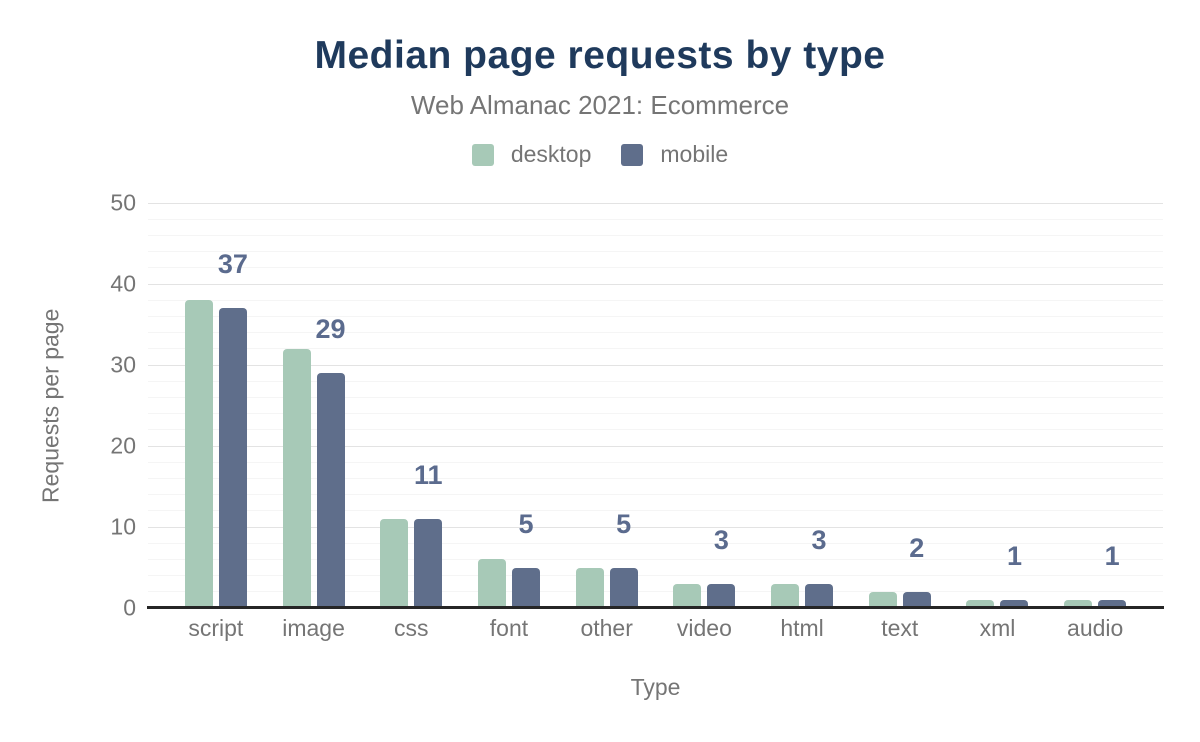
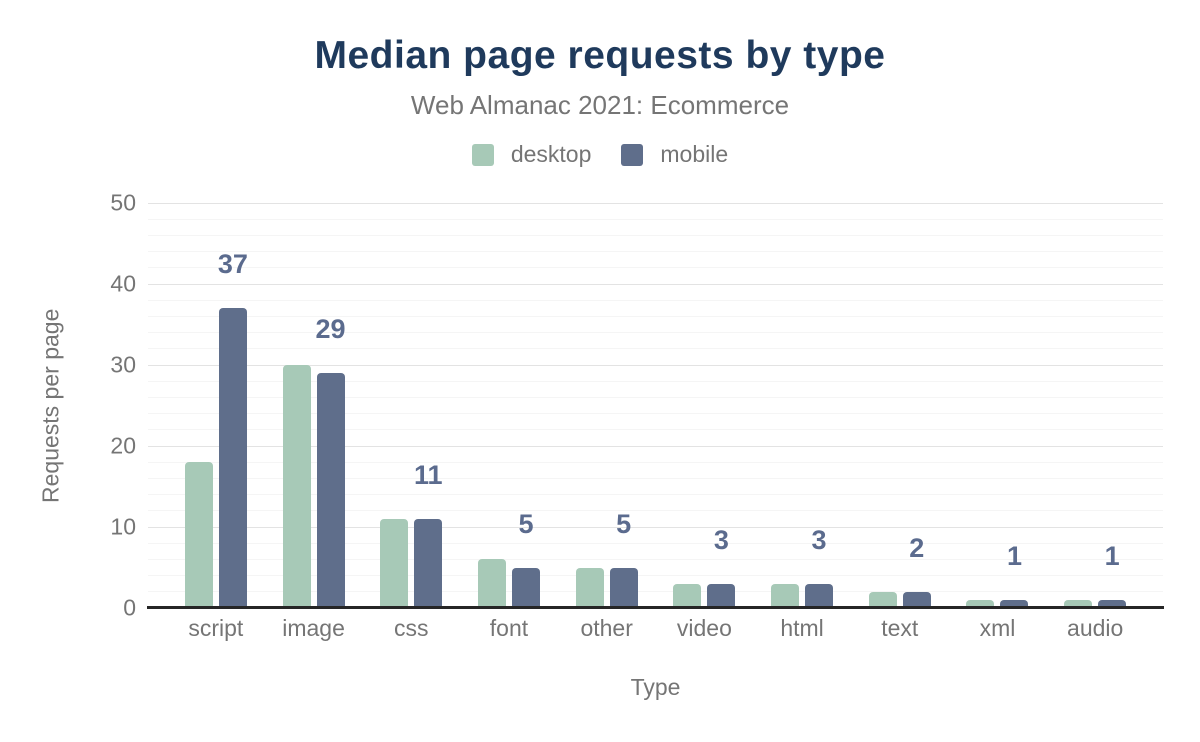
desktop/script: 38 -> 18
desktop/image: 32 -> 30
